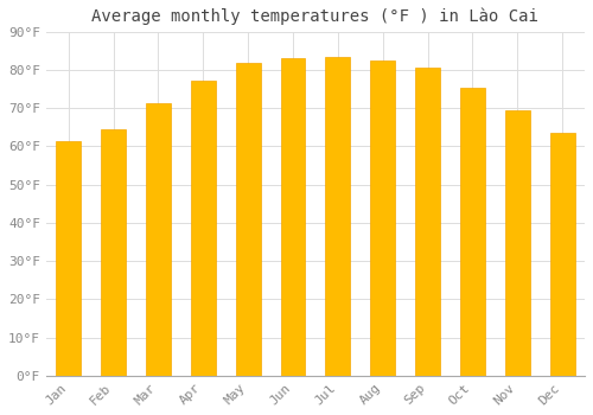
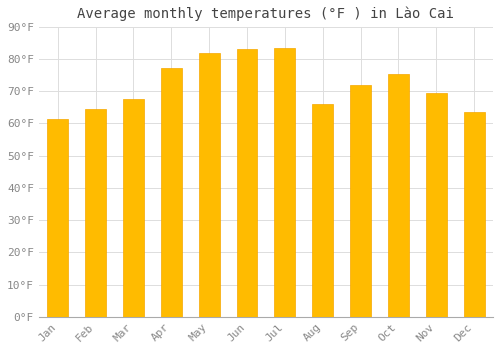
Mar: 71.2°F -> 67.5°F
Aug: 82.5°F -> 66.0°F
Sep: 80.5°F -> 72.0°F
